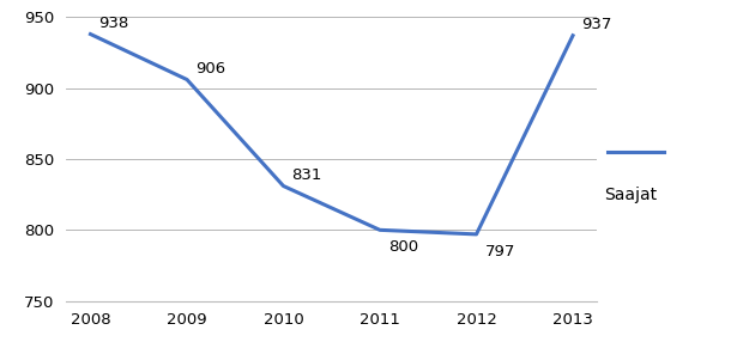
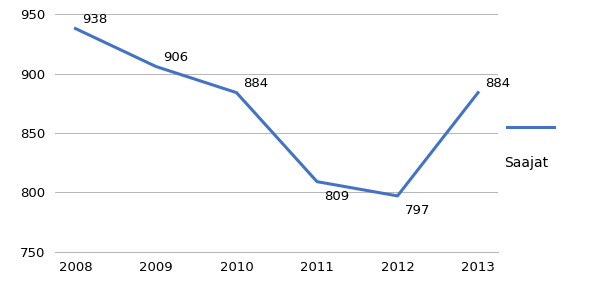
2010: 831 -> 884
2011: 800 -> 809
2013: 937 -> 884
